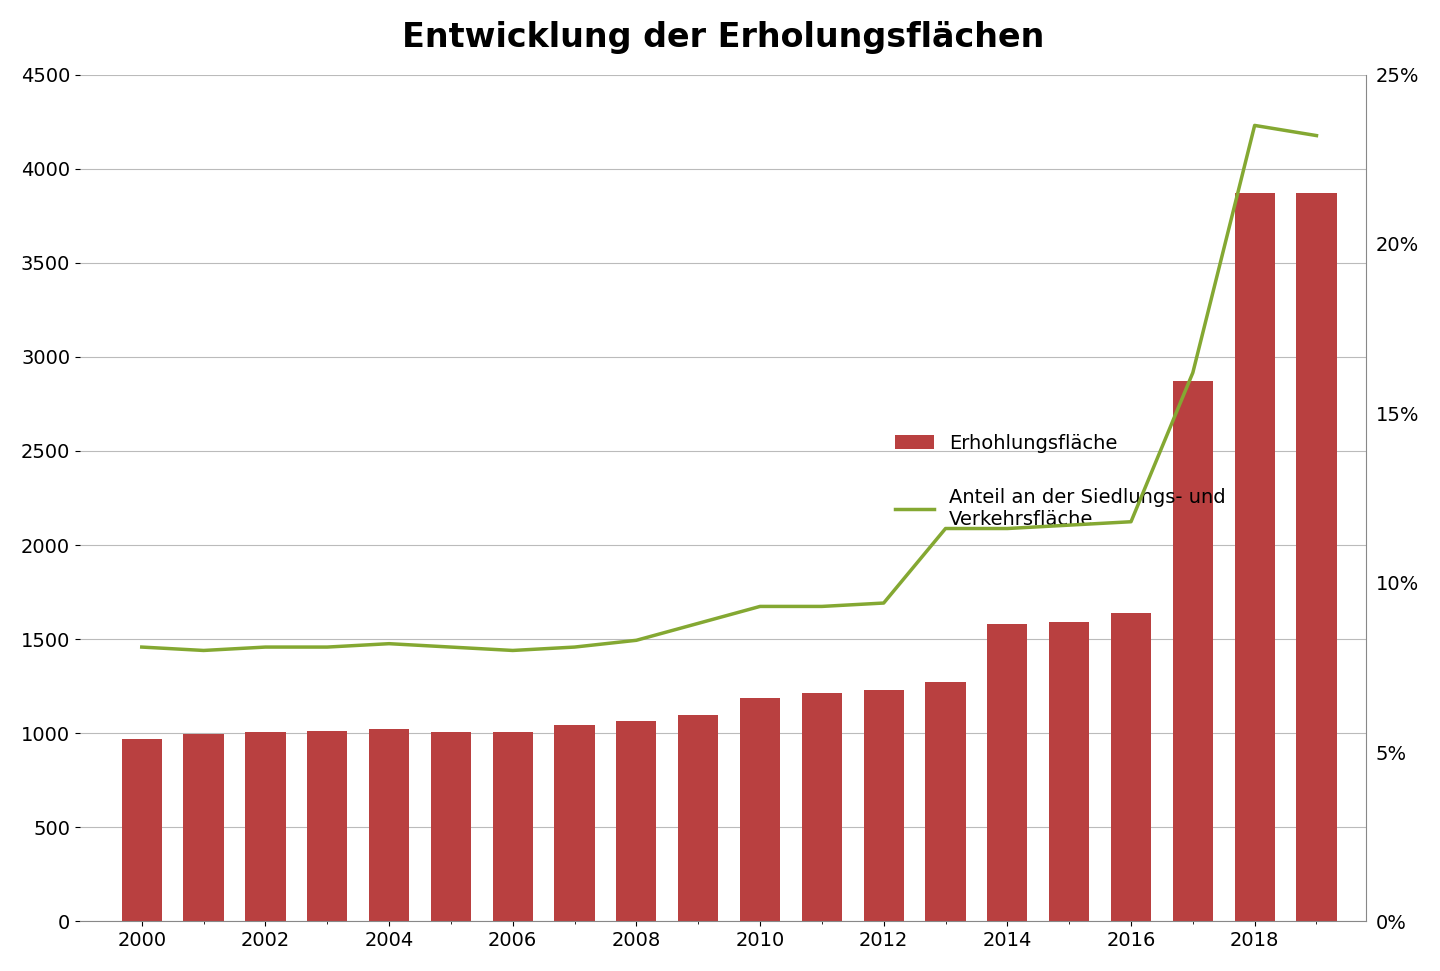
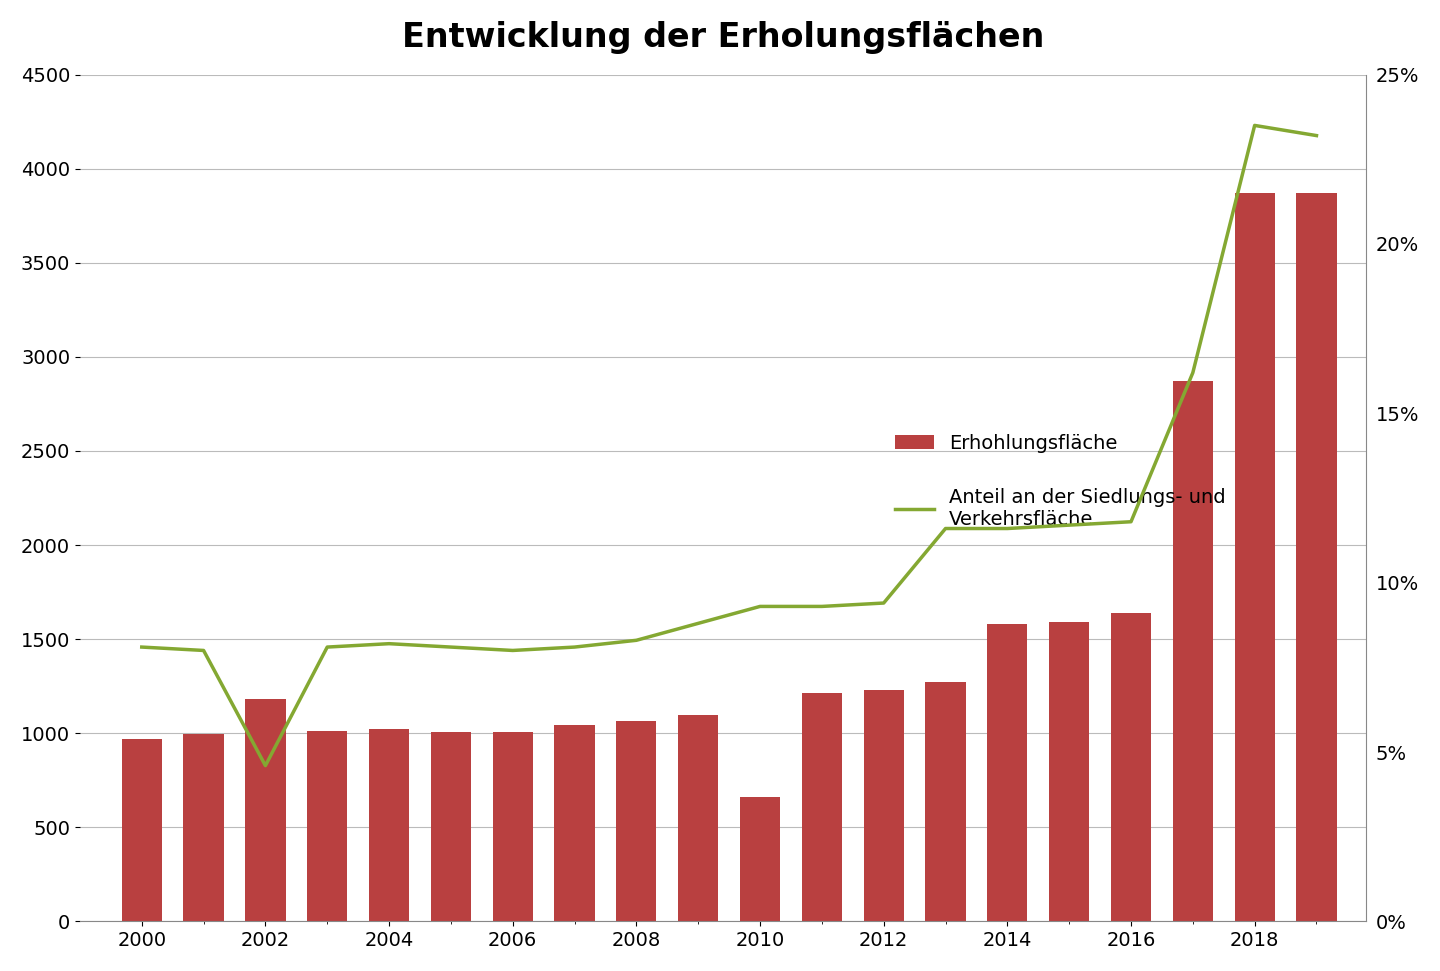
Erhohlungsfläche/2002: 1000 -> 1180
Anteil an der Siedlungs- und Verkehrsfläche/2002: 8.1% -> 4.6%
Erhohlungsfläche/2010: 1180 -> 660
